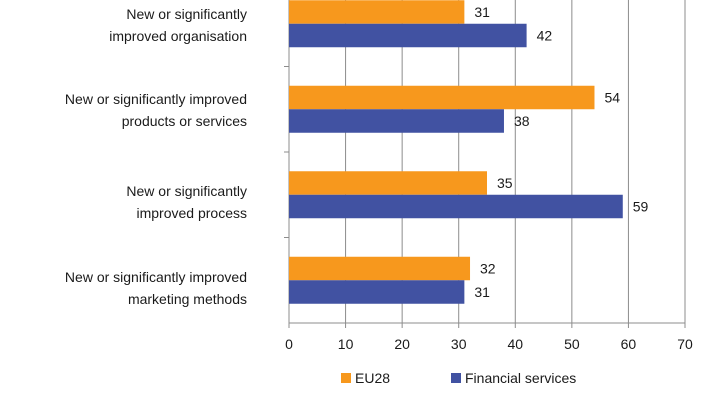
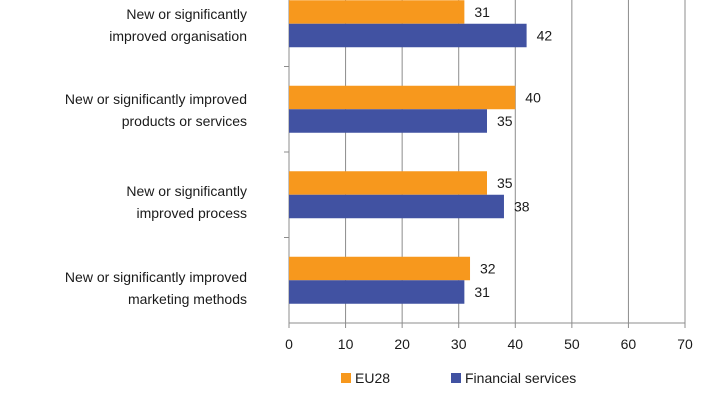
EU28/New or significantly improved products or services: 54 -> 40
Financial services/New or significantly improved products or services: 38 -> 35
Financial services/New or significantly improved process: 59 -> 38
